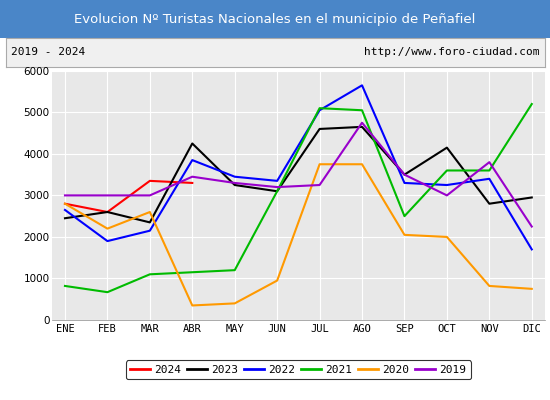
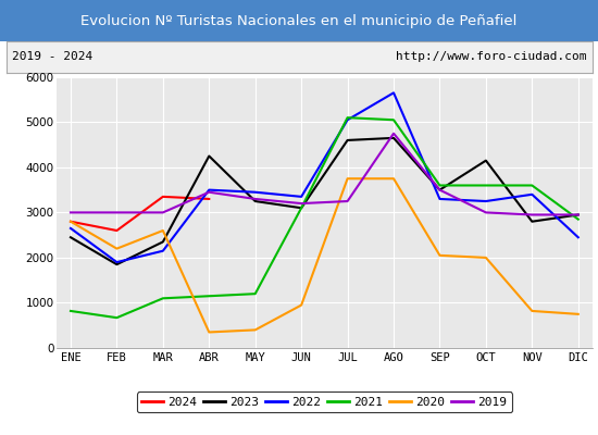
2023/FEB: 2600 -> 1850
2022/ABR: 3850 -> 3500
2021/SEP: 2500 -> 3600
2019/NOV: 3800 -> 2950
2022/DIC: 1700 -> 2450
2021/DIC: 5200 -> 2850
2019/DIC: 2250 -> 2950
